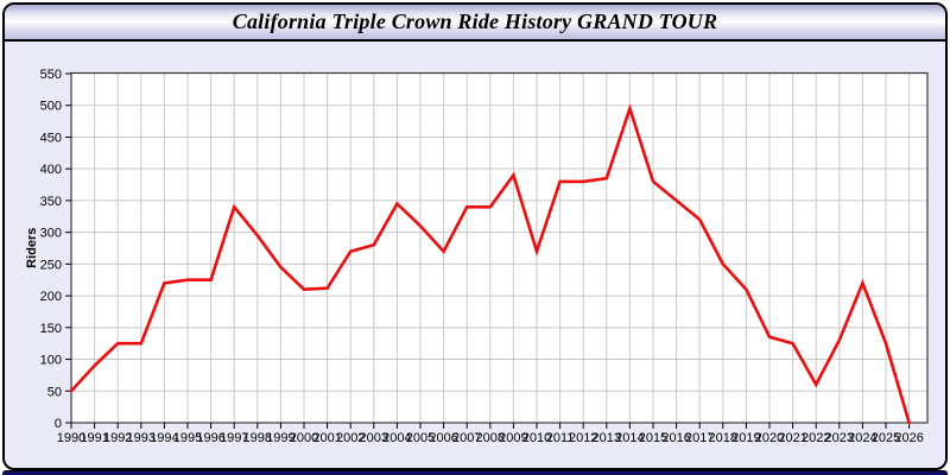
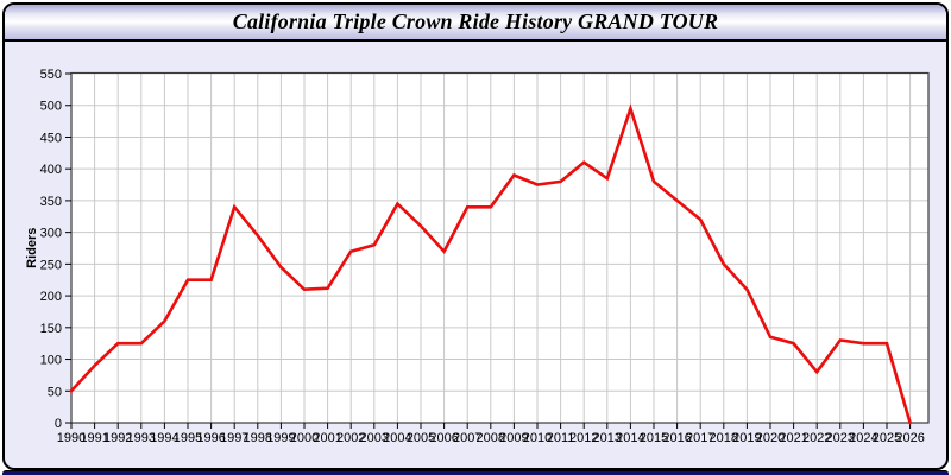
1994: 220 -> 160
2010: 270 -> 380
2012: 380 -> 410
2022: 60 -> 80
2024: 220 -> 120
